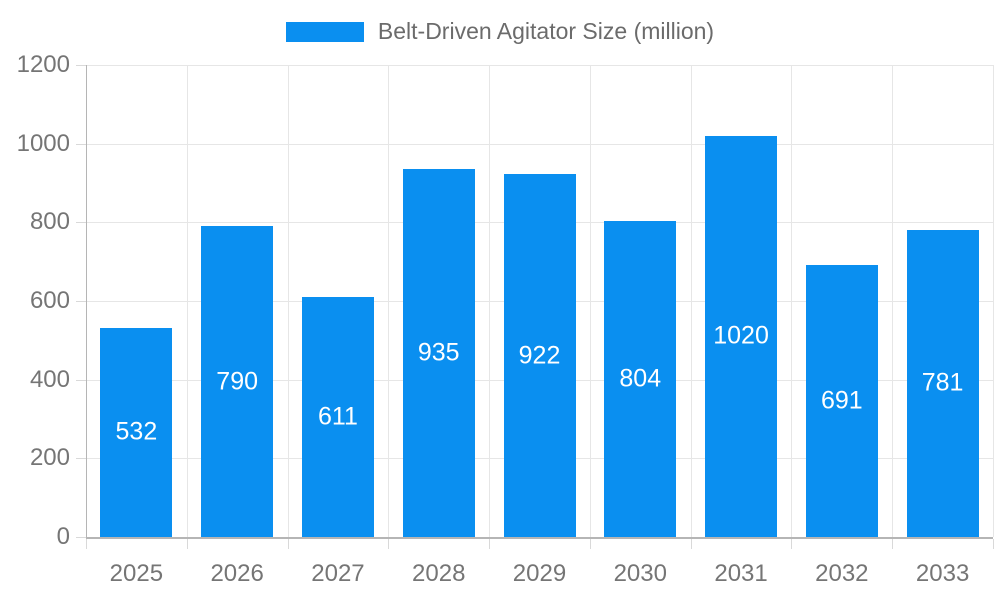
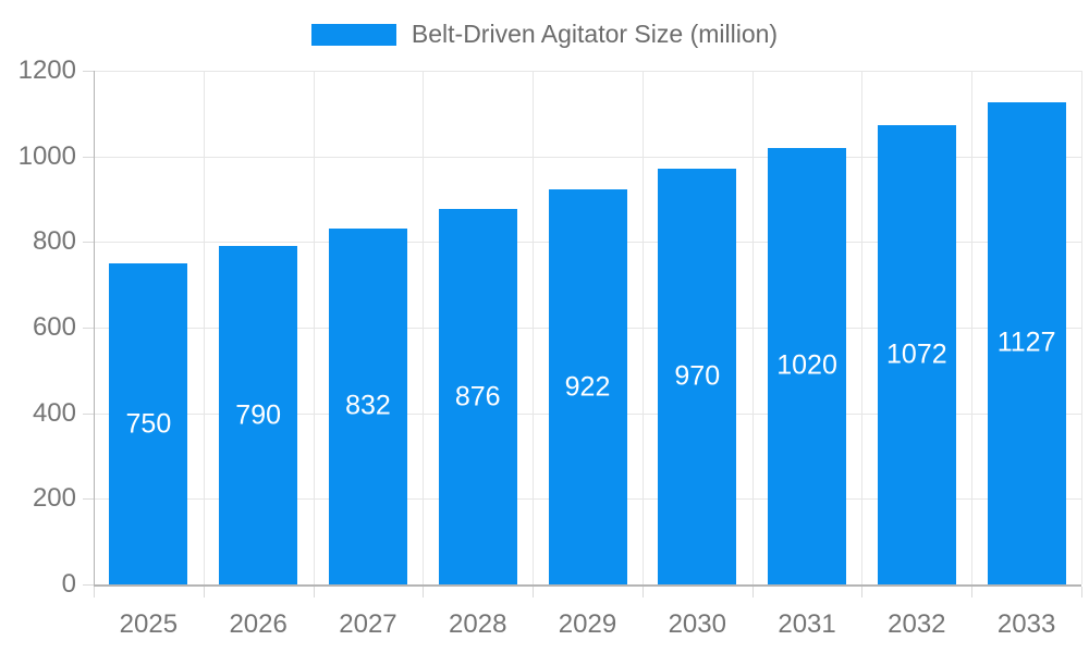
2025: 532 -> 750
2027: 611 -> 832
2028: 935 -> 876
2030: 804 -> 970
2032: 691 -> 1072
2033: 781 -> 1127
